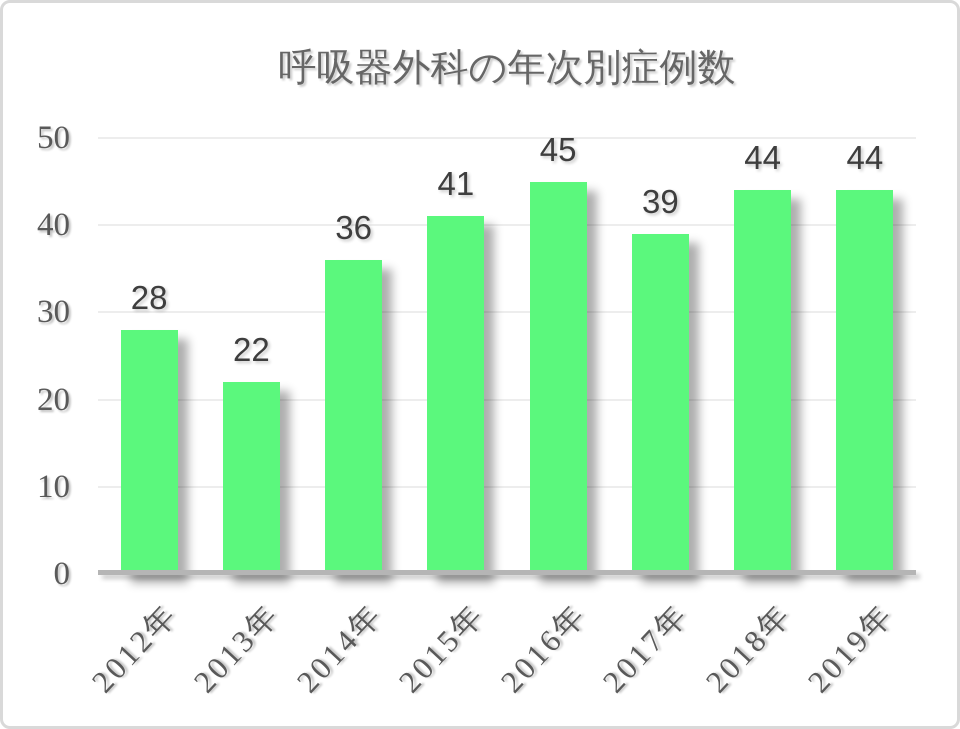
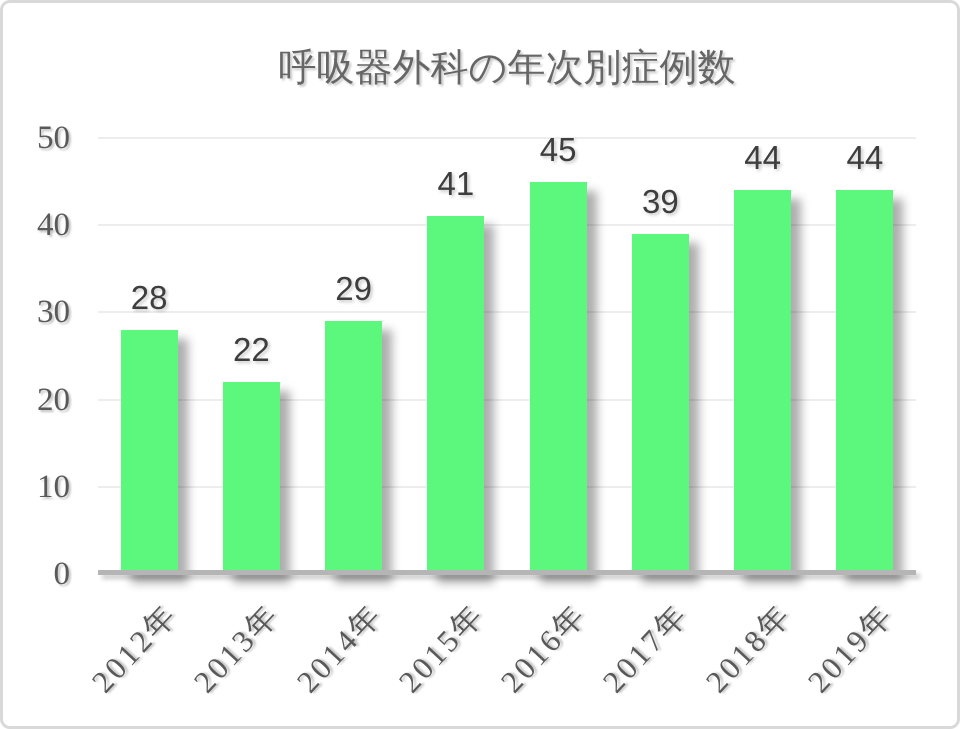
2014年: 36 -> 29
